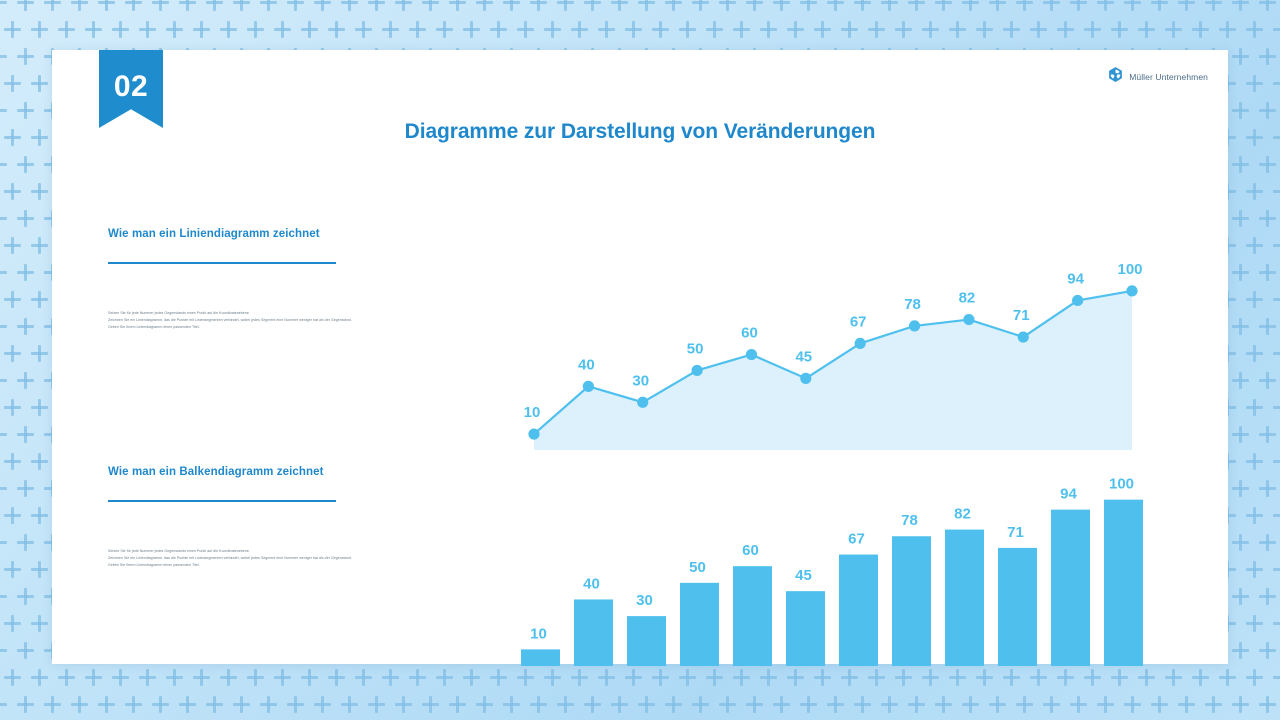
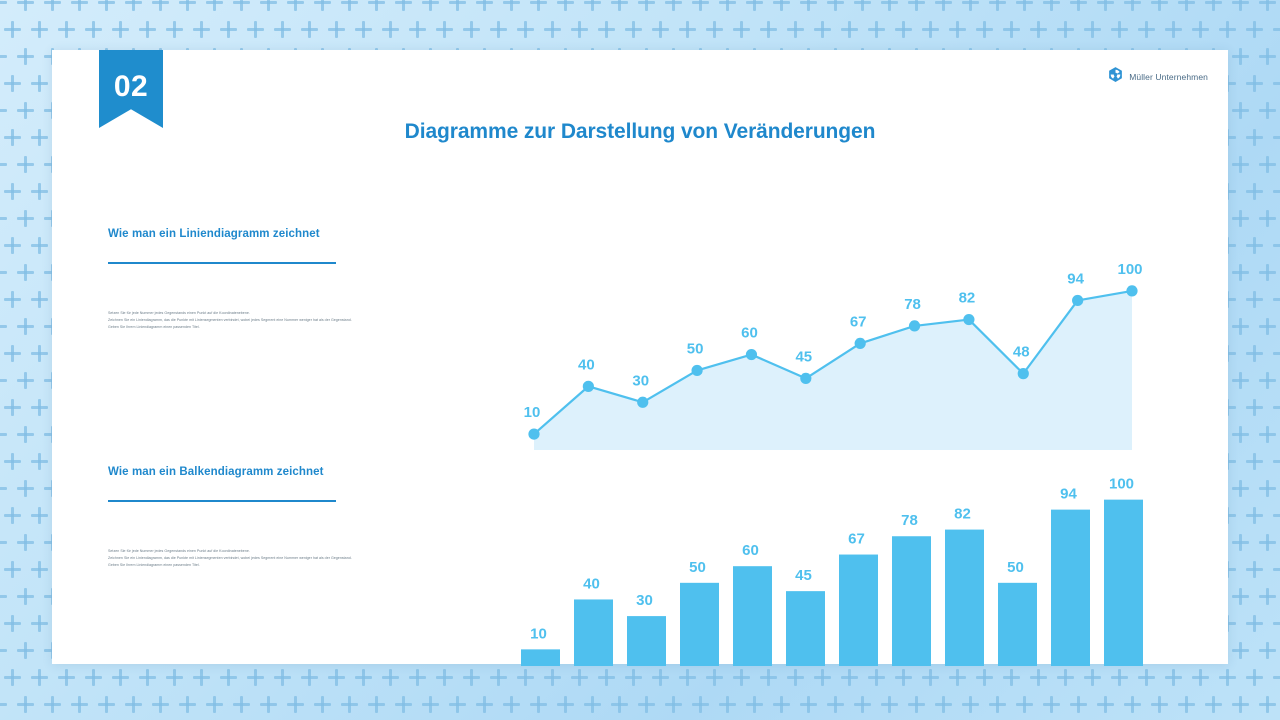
Wie man ein Liniendiagramm zeichnet/10: 71 -> 48
Wie man ein Balkendiagramm zeichnet/10: 71 -> 50
